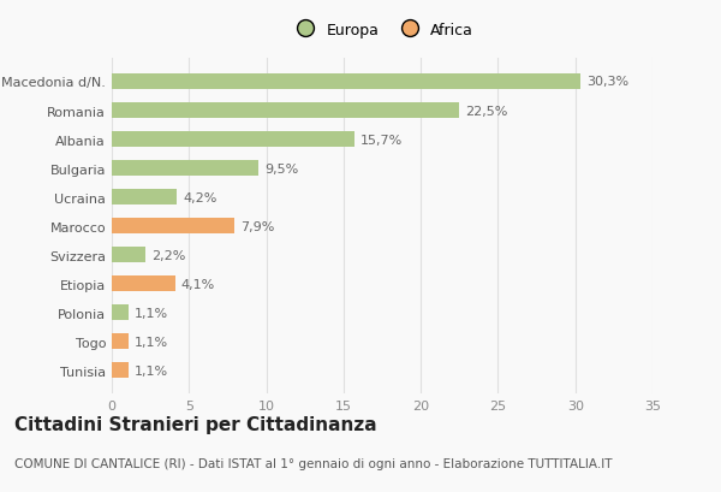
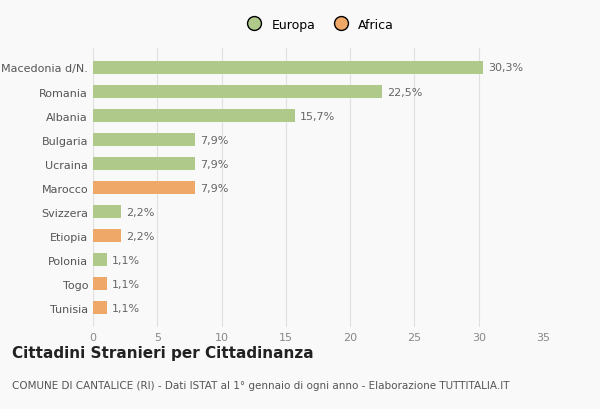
Bulgaria: 9,5% -> 7,9%
Ucraina: 4,2% -> 7,9%
Etiopia: 4,1% -> 2,2%
